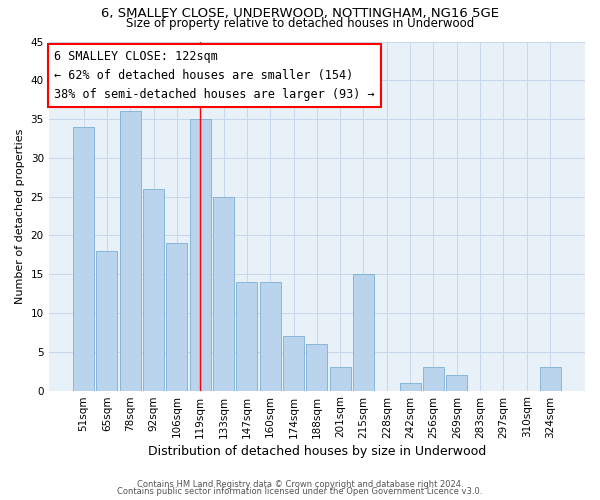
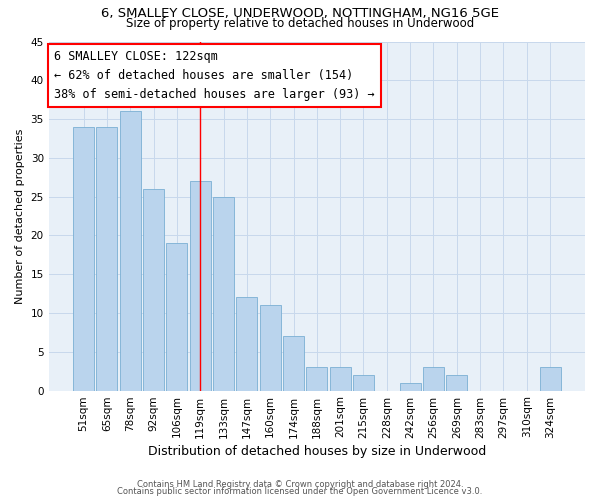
65sqm: 18 -> 34
119sqm: 35 -> 27
147sqm: 14 -> 12
160sqm: 14 -> 11
188sqm: 6 -> 3
215sqm: 15 -> 2
